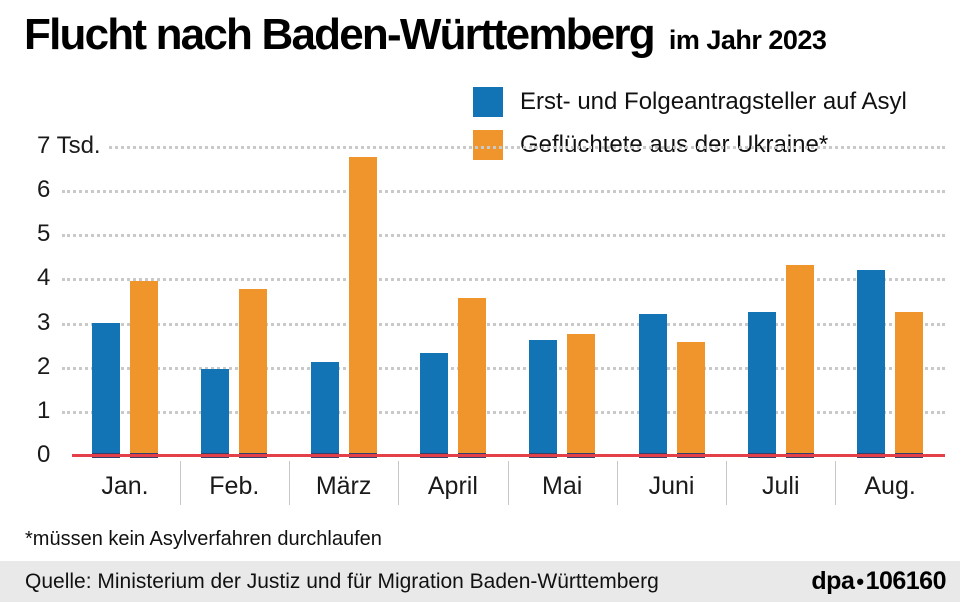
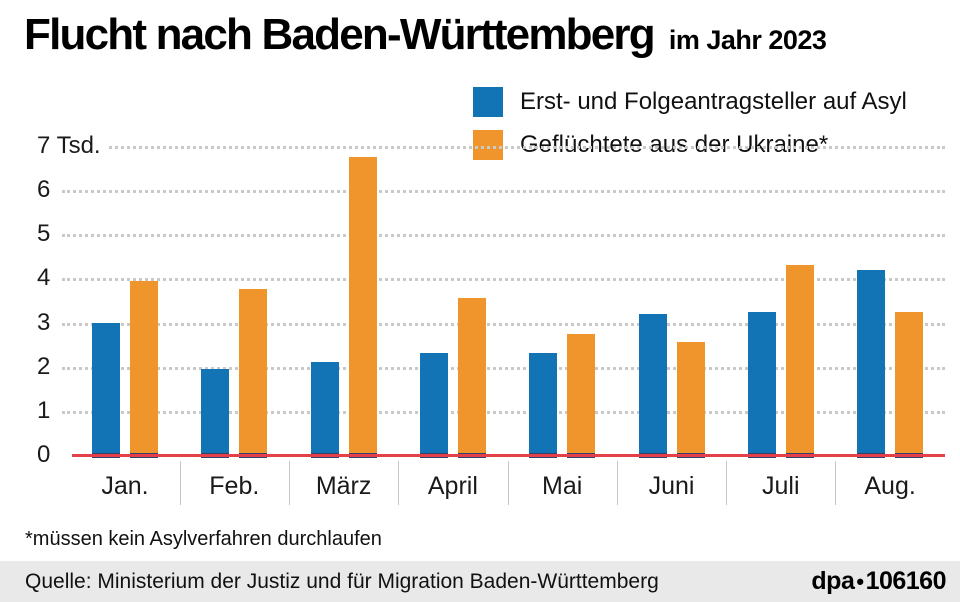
Erst- und Folgeantragsteller auf Asyl/Mai: 2.6 -> 2.3
